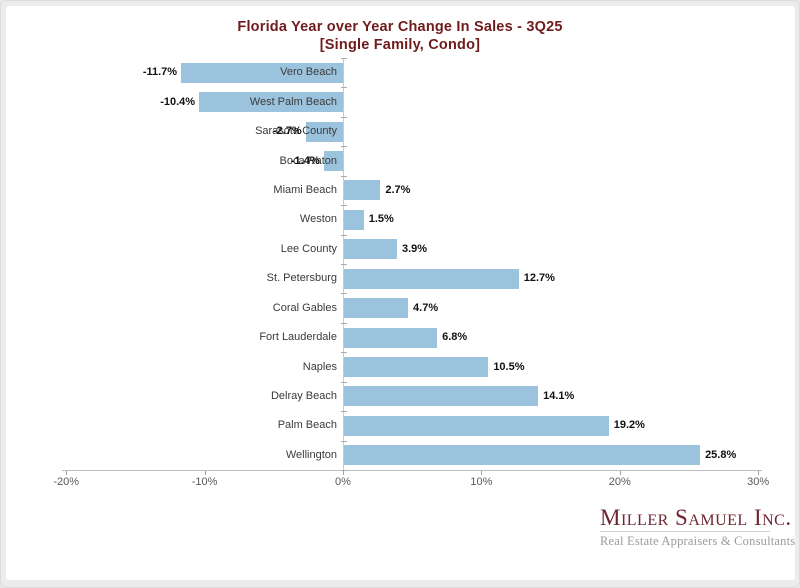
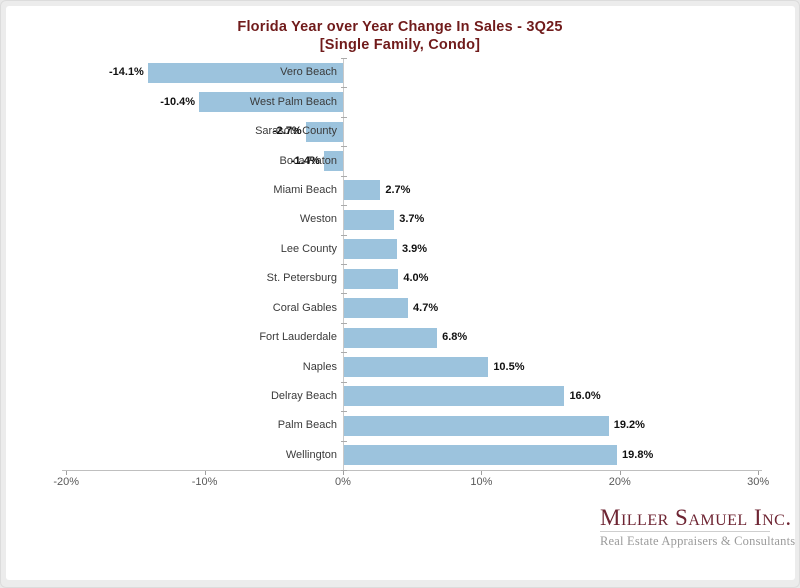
Vero Beach: -11.7% -> -14.1%
Weston: 1.5% -> 3.7%
St. Petersburg: 12.7% -> 4.0%
Delray Beach: 14.1% -> 16.0%
Wellington: 25.8% -> 19.8%
